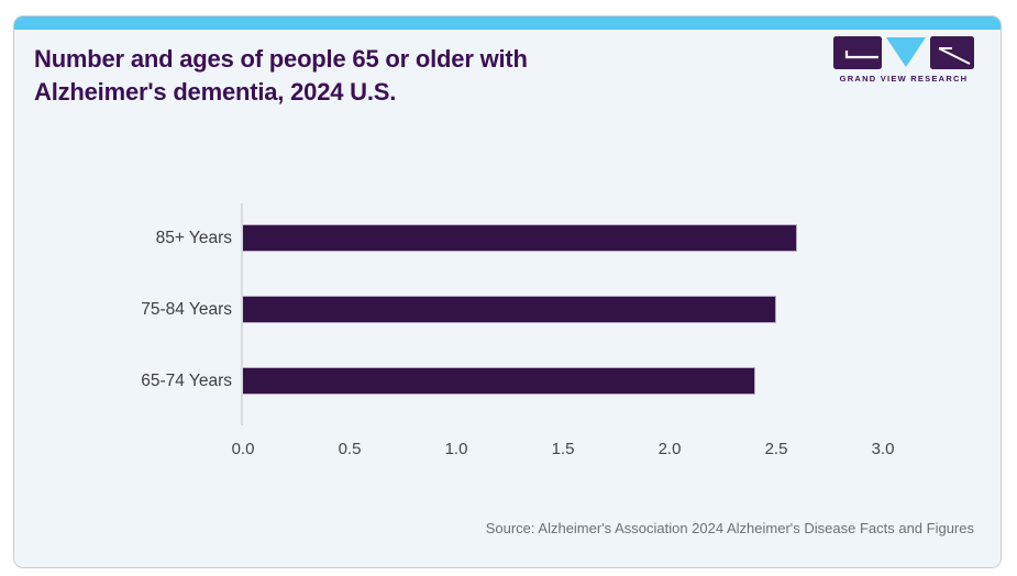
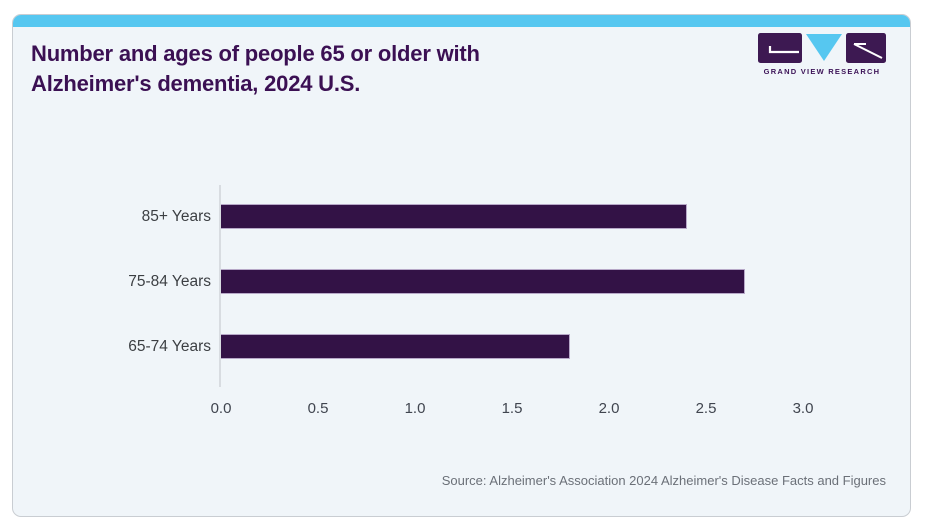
85+ Years: 2.6 -> 2.4
75-84 Years: 2.5 -> 2.7
65-74 Years: 2.4 -> 1.8
